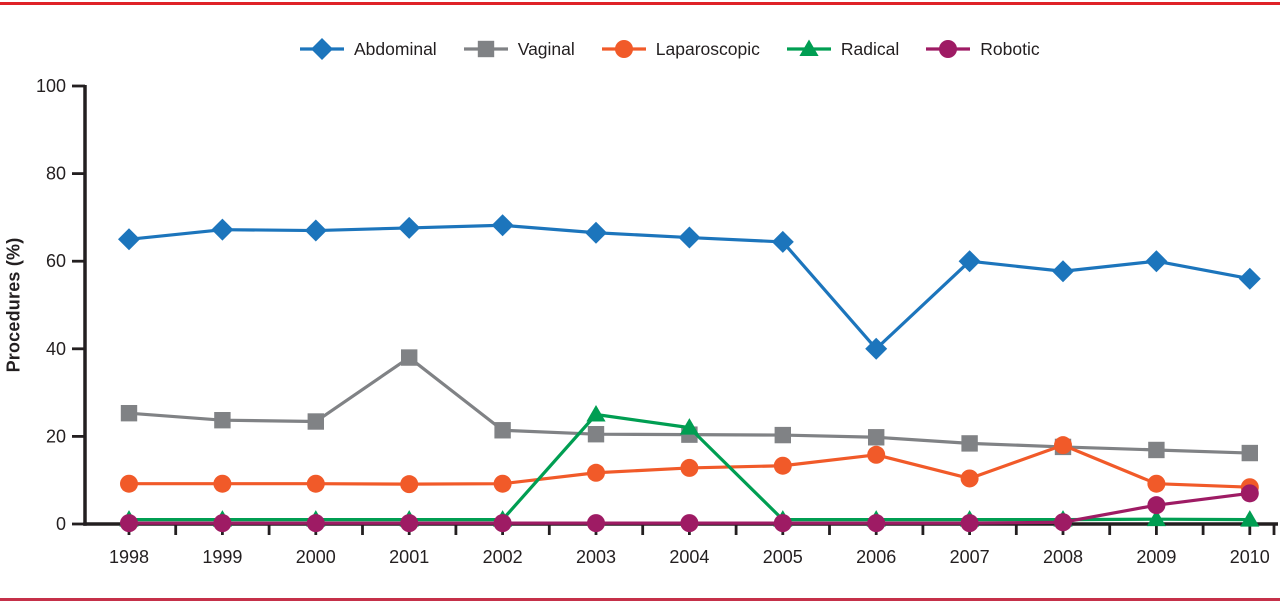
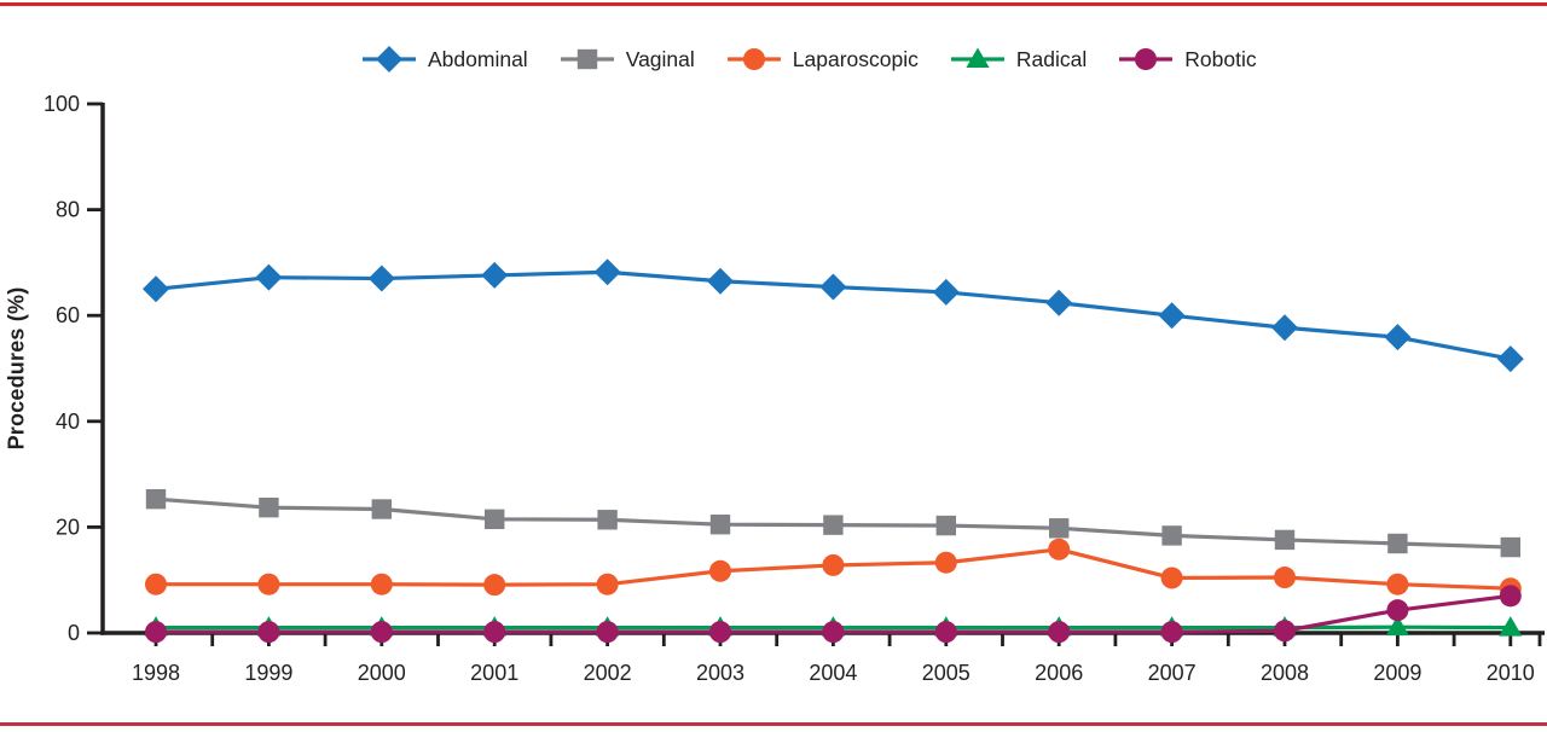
Vaginal/2001: 38 -> 22
Radical/2003: 25 -> 1
Radical/2004: 22 -> 1
Abdominal/2006: 40 -> 62
Laparoscopic/2008: 18 -> 10
Abdominal/2009: 60 -> 56
Abdominal/2010: 56 -> 52
